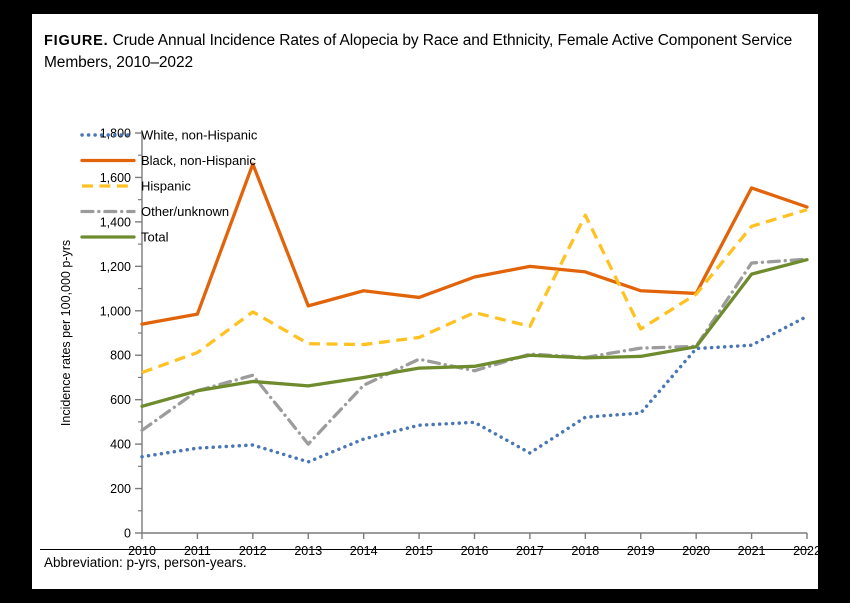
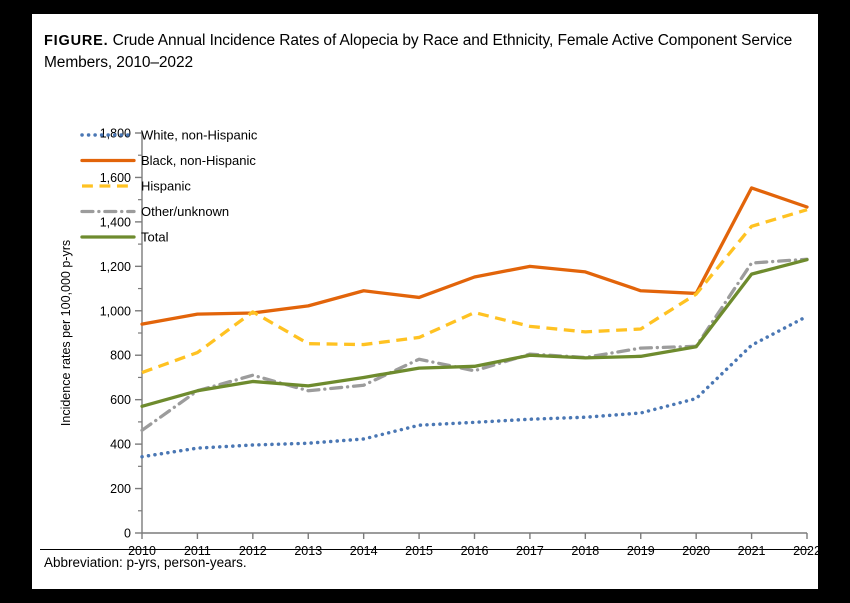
Black, non-Hispanic/2012: 1660 -> 990
White, non-Hispanic/2013: 320 -> 400
Other/unknown/2013: 400 -> 640
White, non-Hispanic/2017: 360 -> 510
Hispanic/2018: 1430 -> 900
White, non-Hispanic/2020: 830 -> 600
